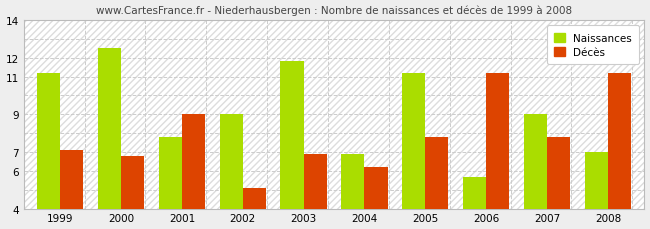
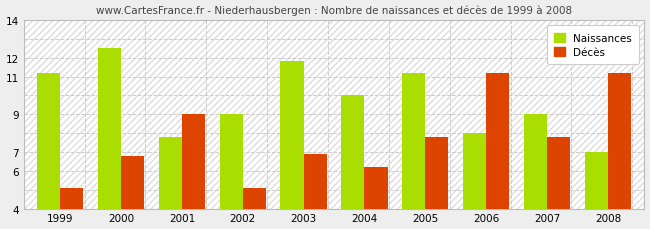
Décès/1999: 7.1 -> 5.1
Naissances/2004: 6.9 -> 10.0
Naissances/2006: 5.7 -> 8.0
